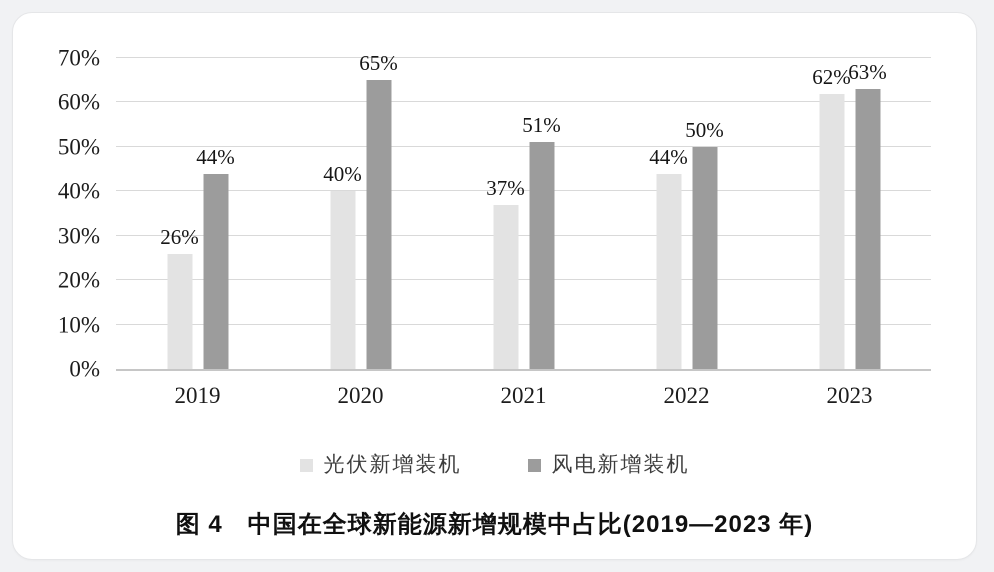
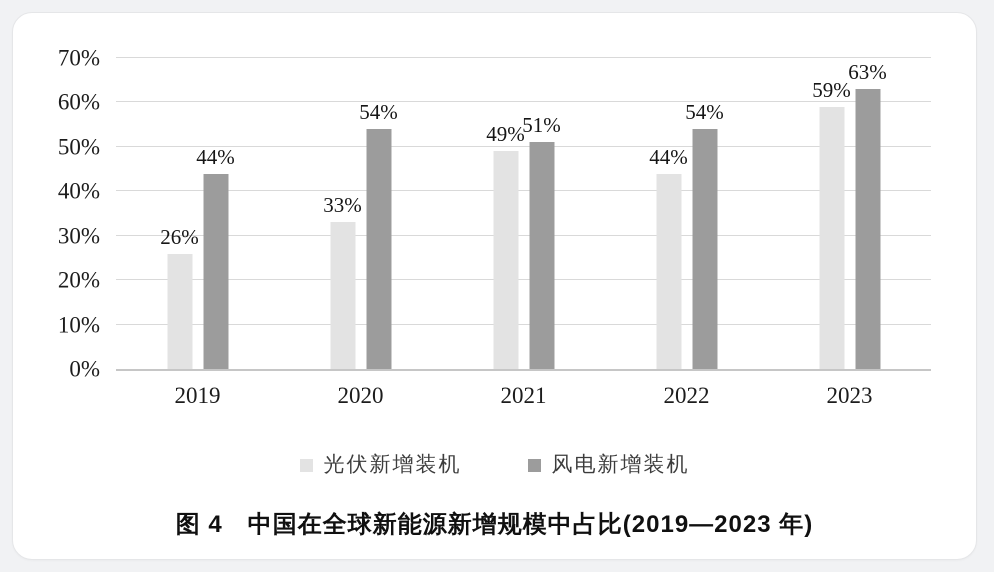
光伏新增装机/2020: 40% -> 33%
风电新增装机/2020: 65% -> 54%
光伏新增装机/2021: 37% -> 49%
风电新增装机/2022: 50% -> 54%
光伏新增装机/2023: 62% -> 59%
